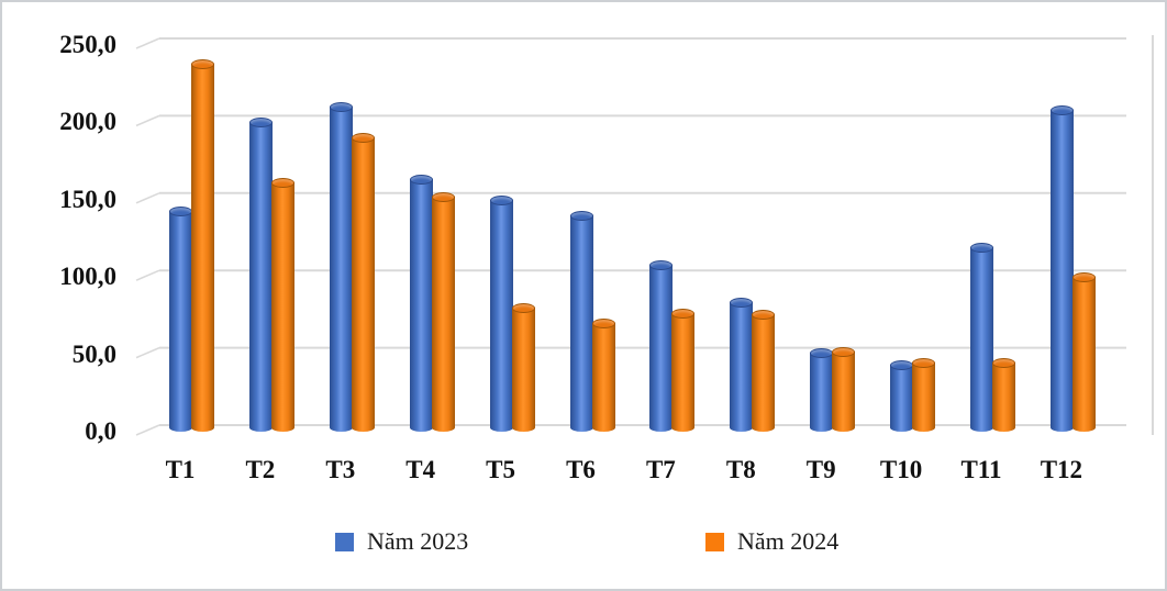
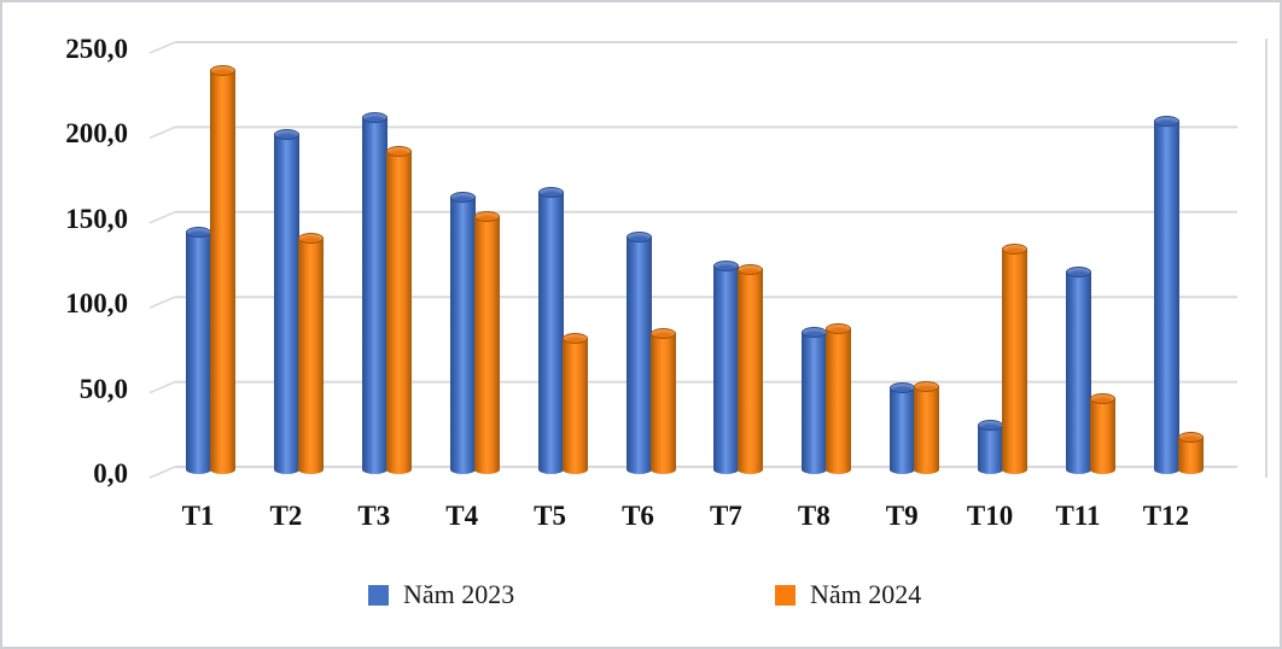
Năm 2024/T2: 161 -> 139
Năm 2023/T5: 150 -> 166
Năm 2024/T6: 70 -> 83
Năm 2023/T7: 108 -> 123
Năm 2024/T7: 77 -> 121
Năm 2024/T8: 76 -> 86
Năm 2023/T10: 43 -> 29
Năm 2024/T10: 45 -> 133
Năm 2024/T12: 100 -> 22
